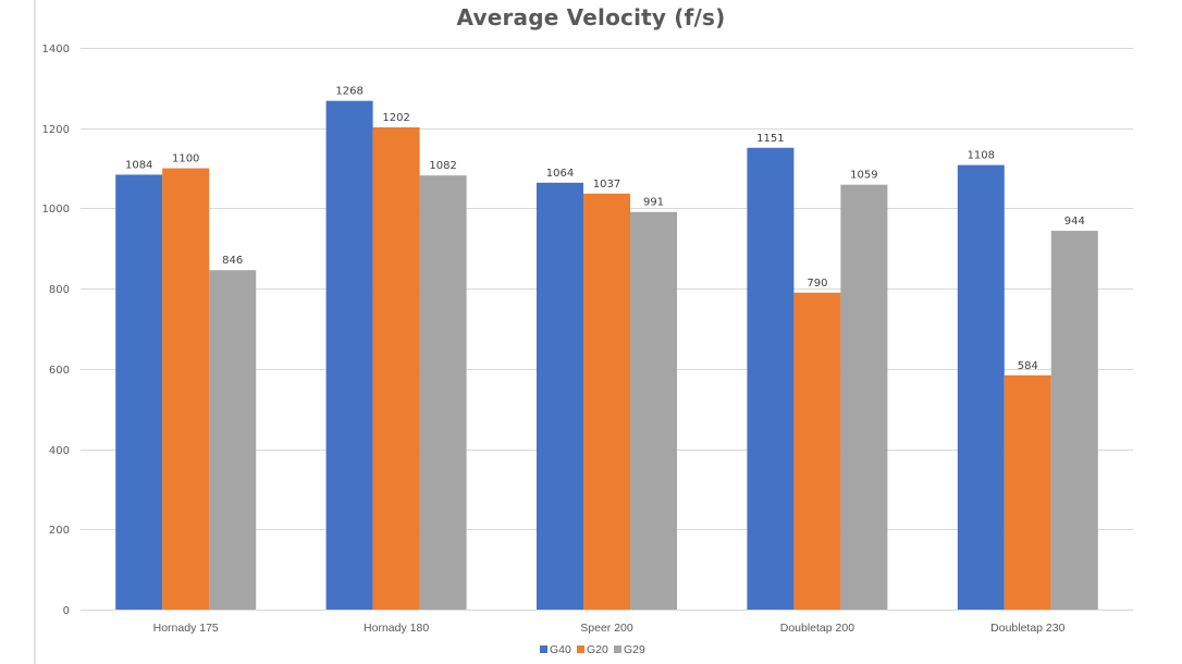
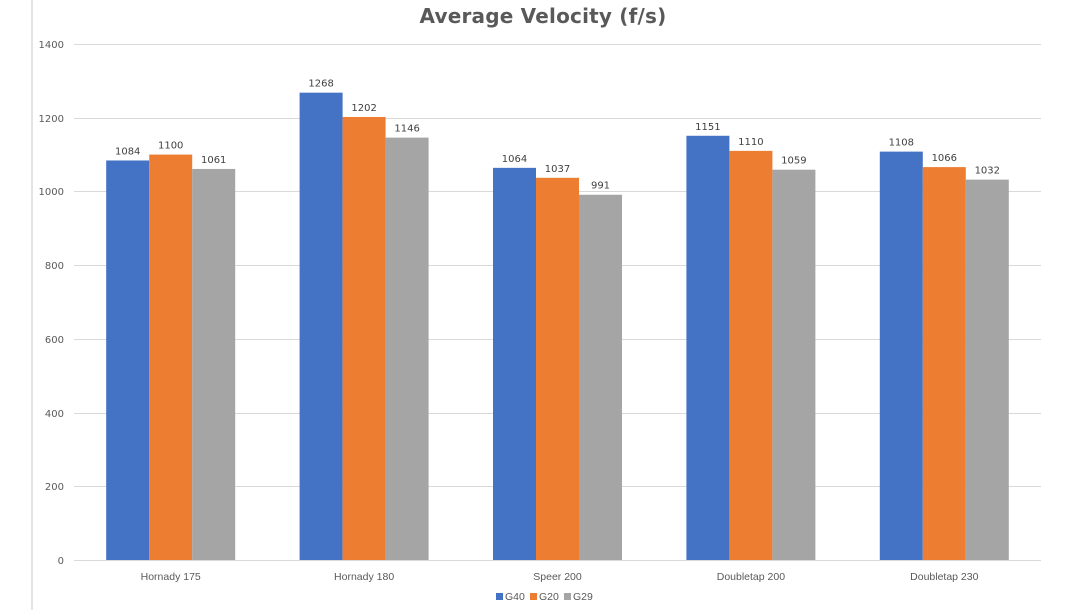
G29/Hornady 175: 846 -> 1061
G29/Hornady 180: 1082 -> 1146
G20/Doubletap 200: 790 -> 1110
G20/Doubletap 230: 584 -> 1066
G29/Doubletap 230: 944 -> 1032
